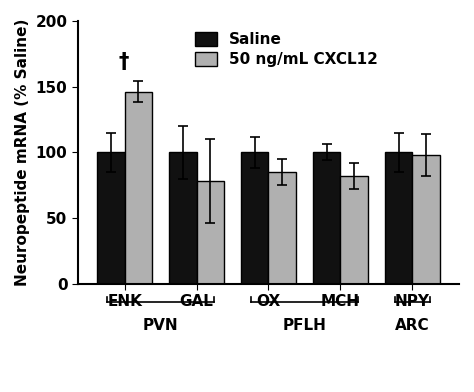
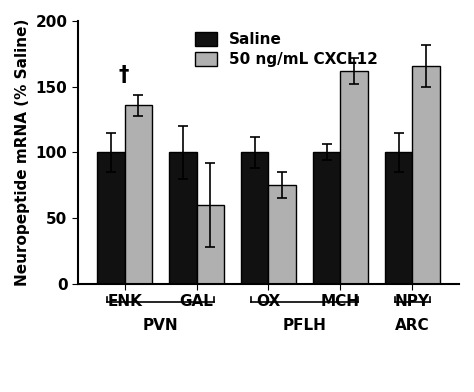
50 ng/mL CXCL12/ENK: 146 -> 136
50 ng/mL CXCL12/GAL: 78 -> 60
50 ng/mL CXCL12/OX: 85 -> 75
50 ng/mL CXCL12/MCH: 82 -> 162
50 ng/mL CXCL12/NPY: 98 -> 166
